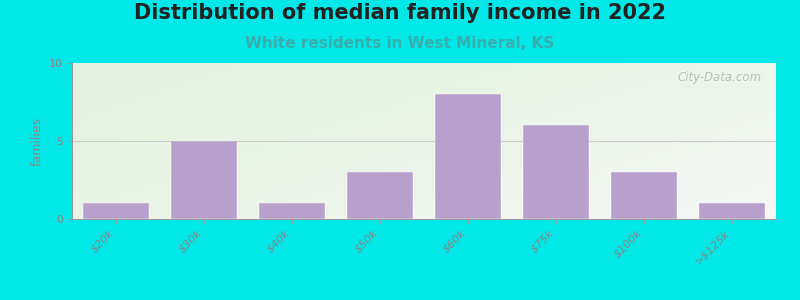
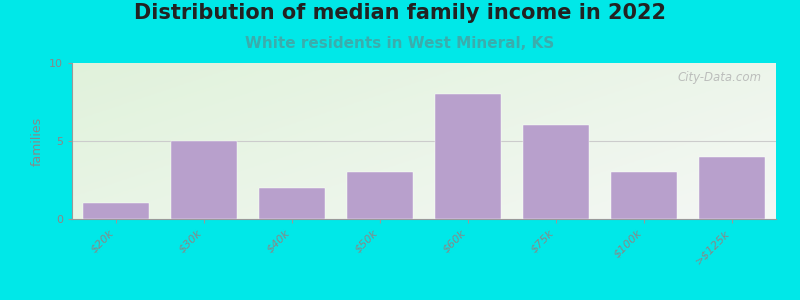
$40k: 1 -> 2
>$125k: 1 -> 4
